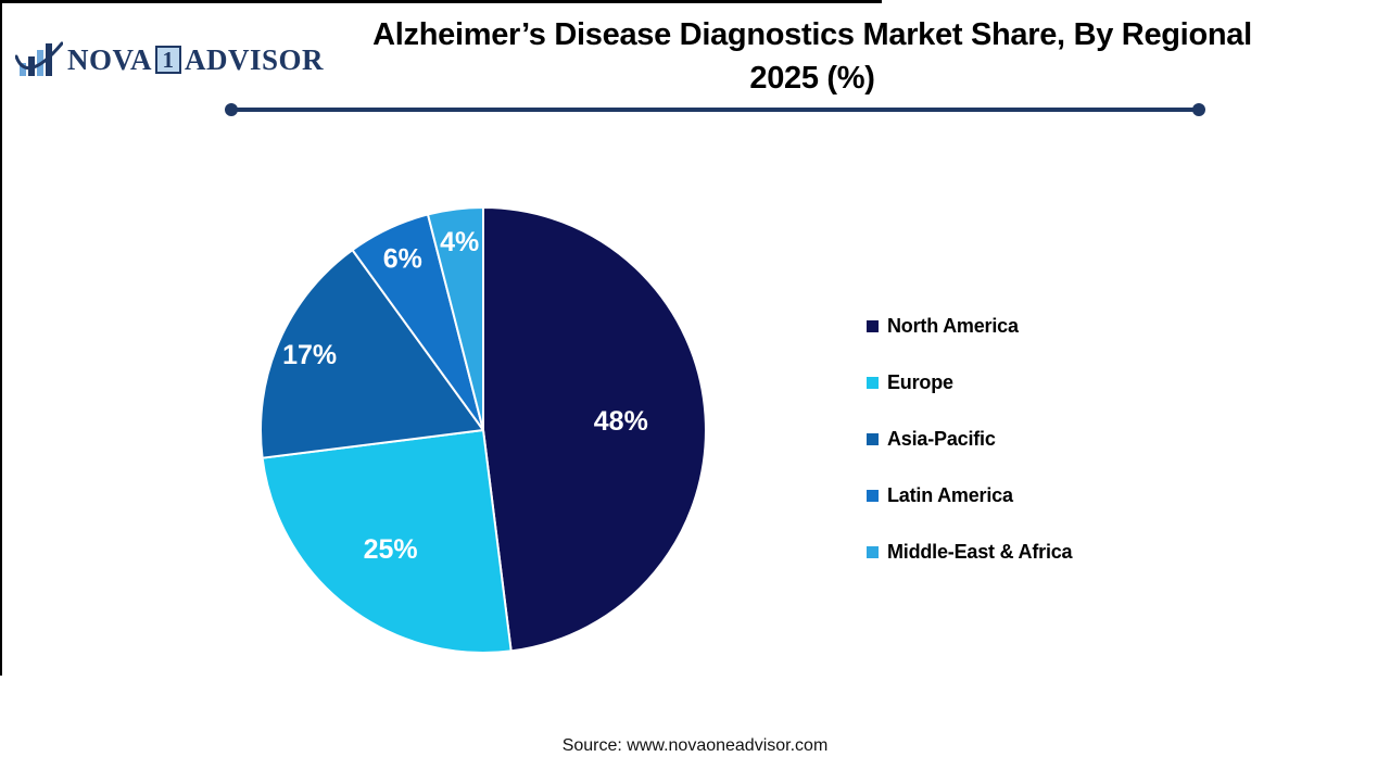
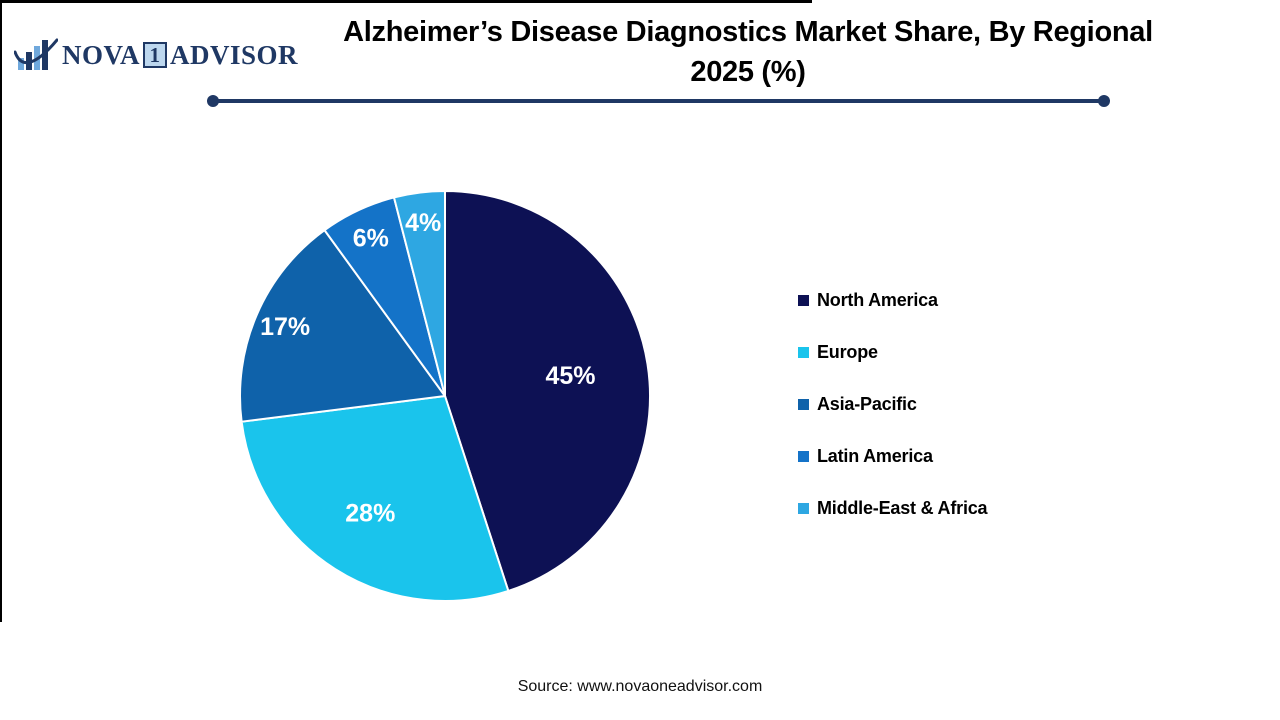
North America: 48% -> 45%
Europe: 25% -> 28%
